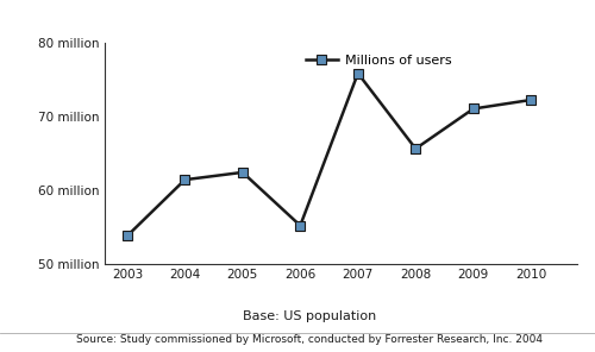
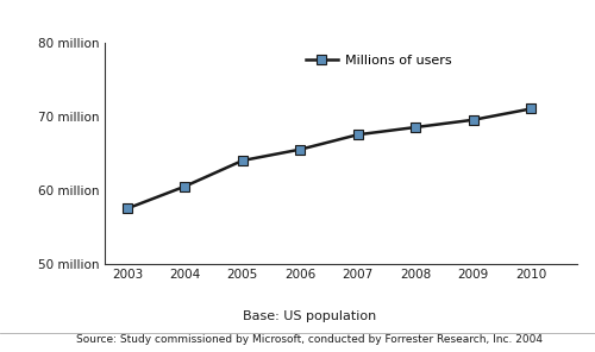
2003: 53.8 million -> 57.5 million
2004: 61.4 million -> 60.5 million
2005: 62.4 million -> 64.0 million
2006: 55.2 million -> 65.5 million
2007: 75.8 million -> 67.5 million
2008: 65.6 million -> 68.5 million
2009: 71.0 million -> 69.5 million
2010: 72.2 million -> 71.0 million
